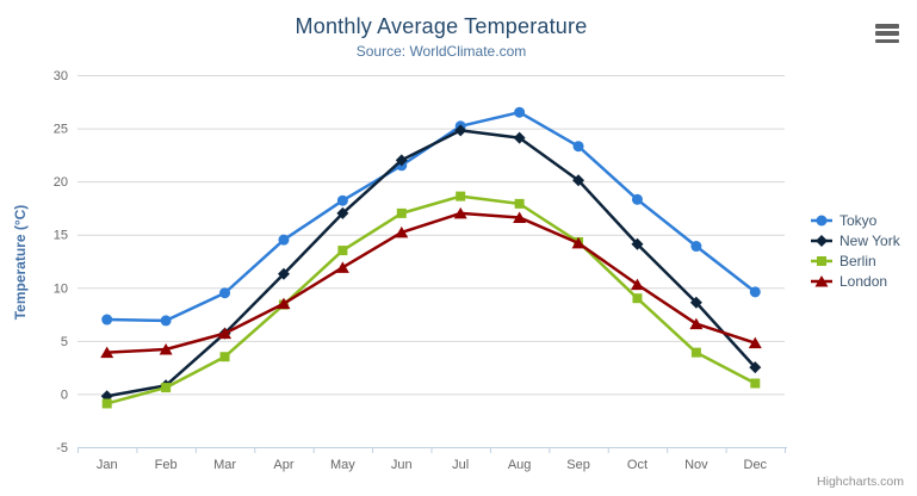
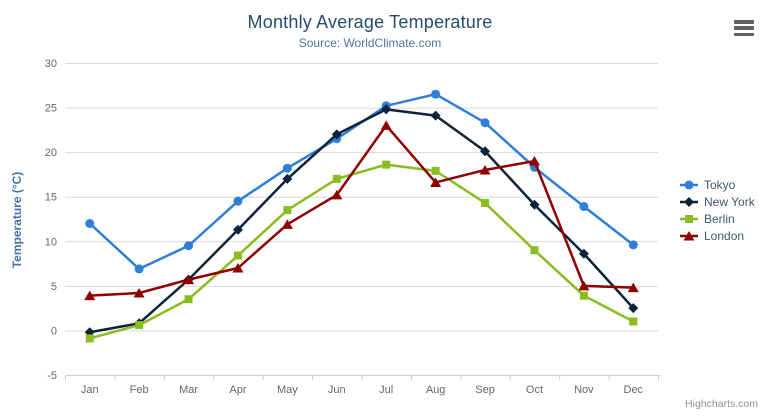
Tokyo/Jan: 7 -> 12
London/Apr: 8 -> 7
London/Jul: 17 -> 23
London/Sep: 14 -> 18
London/Oct: 10 -> 19
London/Nov: 7 -> 5
